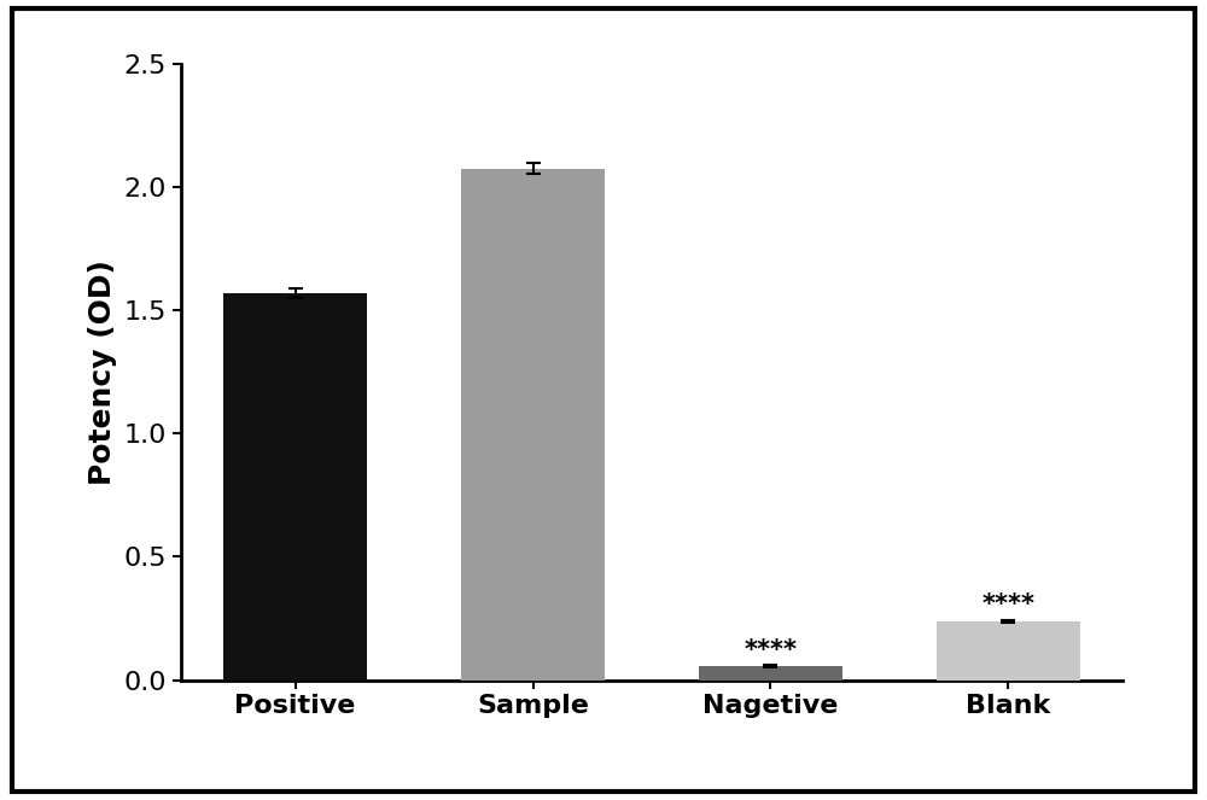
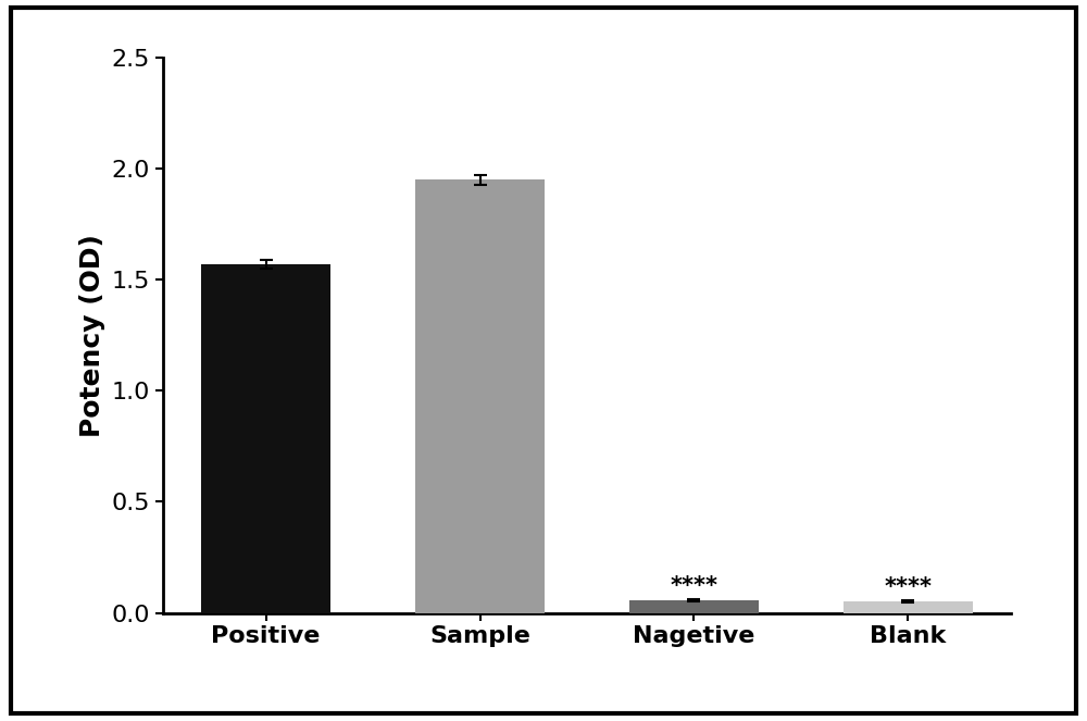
Sample: 2.075 -> 1.950
Blank: 0.240 -> 0.050
